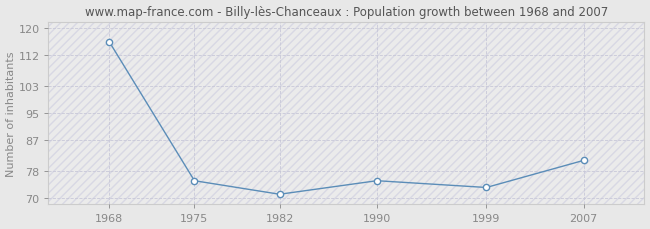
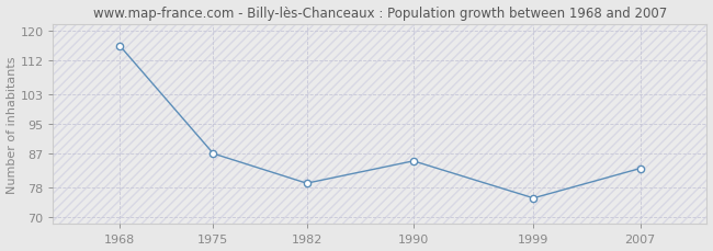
1975: 75 -> 87
1982: 71 -> 79
1990: 75 -> 85
1999: 73 -> 75
2007: 81 -> 83
